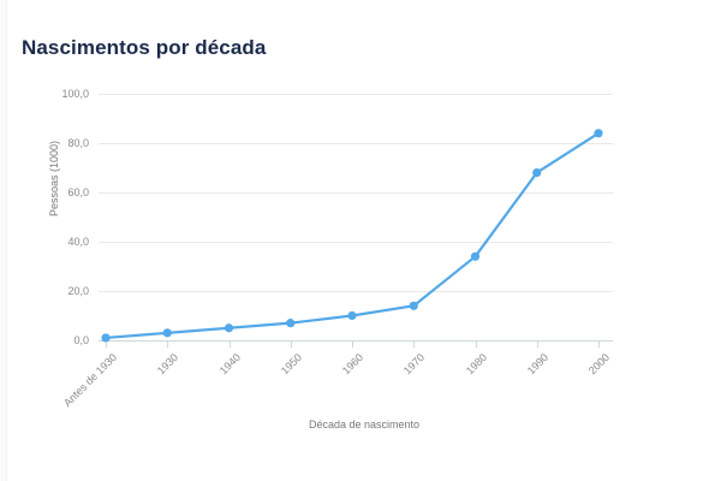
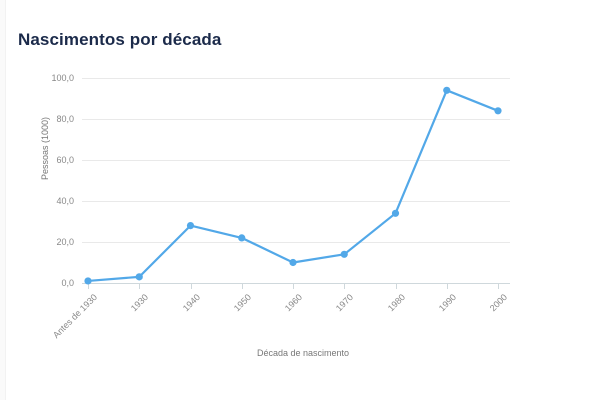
1940: 5 -> 28
1950: 7 -> 22
1990: 68 -> 94
